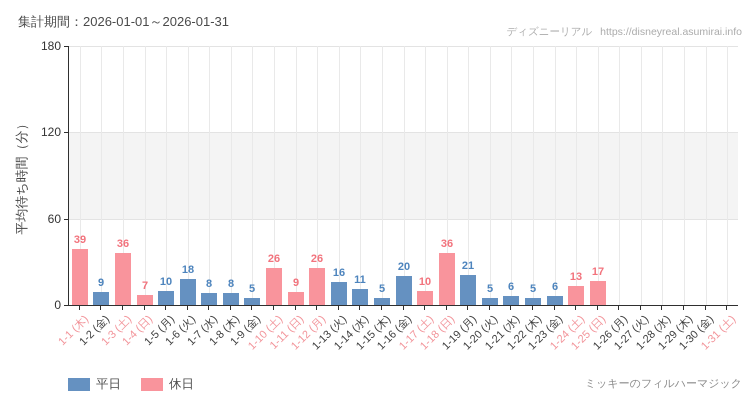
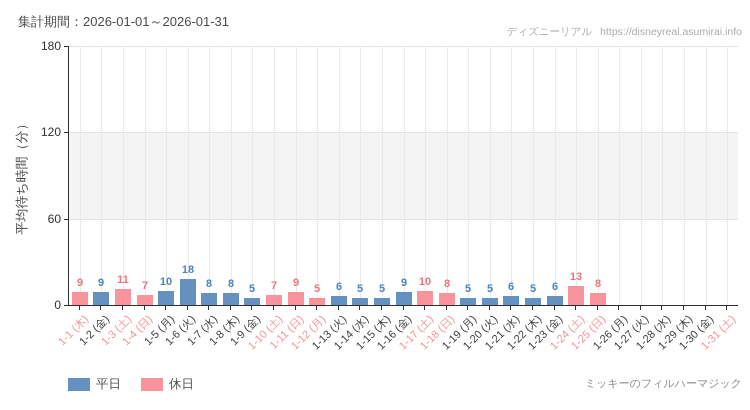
1-1 (木): 39 -> 9
1-3 (土): 36 -> 11
1-10 (土): 26 -> 7
1-12 (月): 26 -> 5
1-13 (火): 16 -> 6
1-14 (水): 11 -> 5
1-16 (金): 20 -> 9
1-18 (日): 36 -> 8
1-19 (月): 21 -> 5
1-25 (日): 17 -> 8
